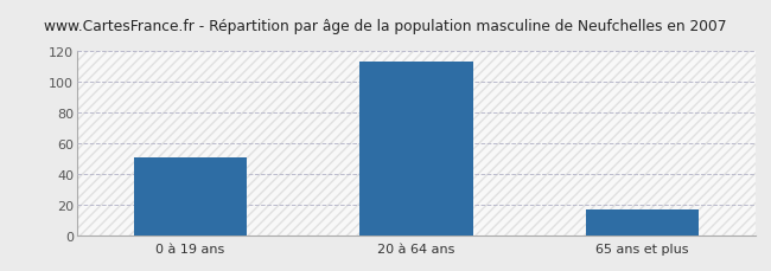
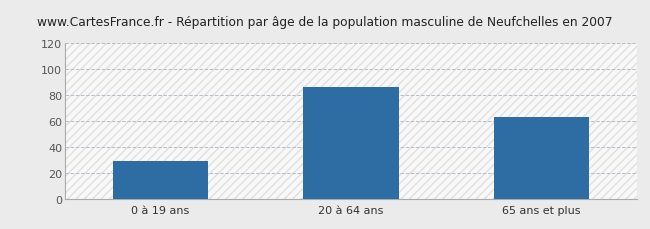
0 à 19 ans: 51 -> 29
20 à 64 ans: 113 -> 86
65 ans et plus: 17 -> 63
